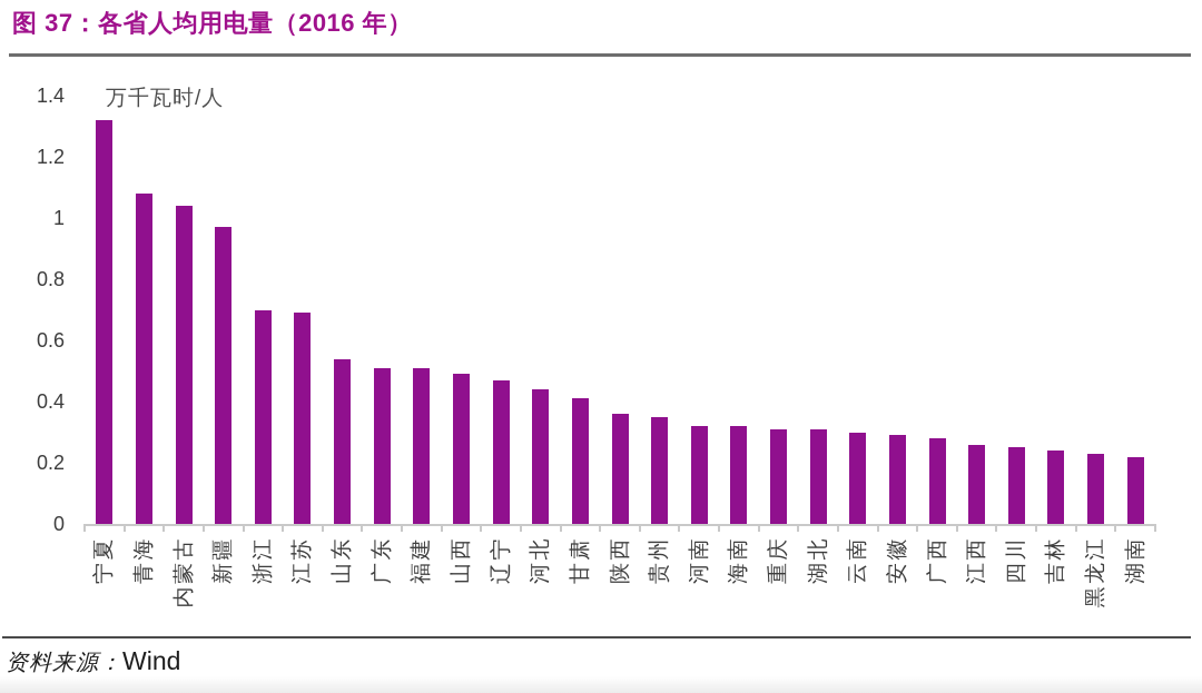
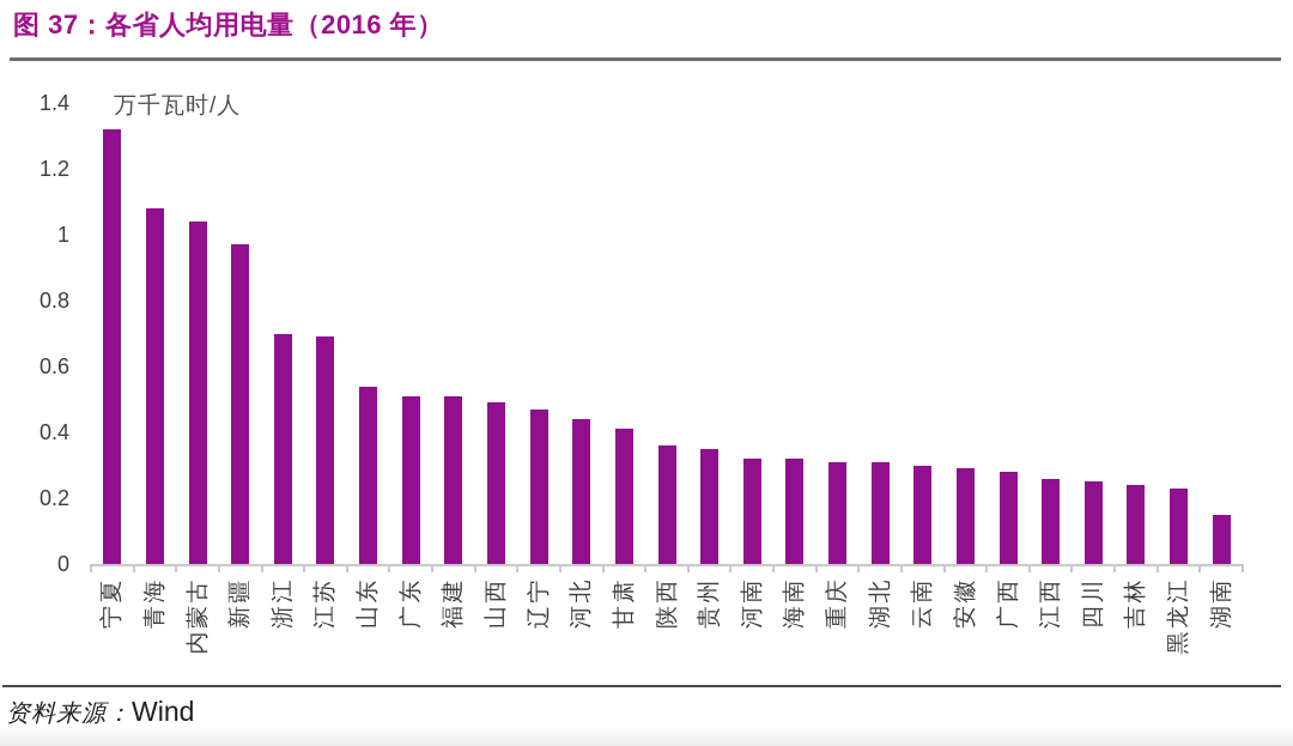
湖南: 0.22 -> 0.15
